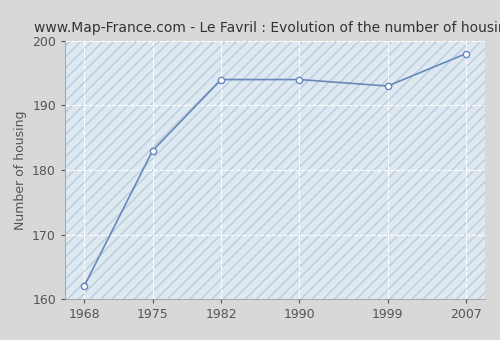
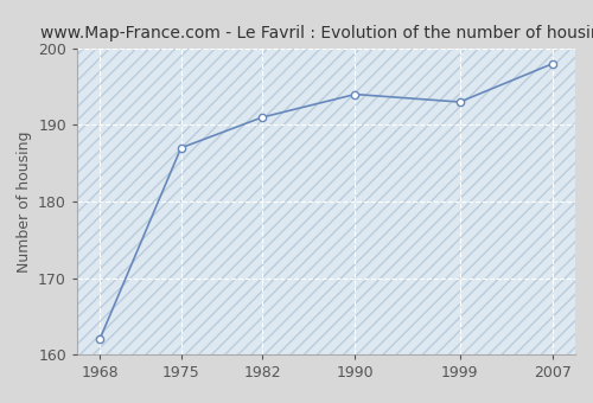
1975: 183 -> 187
1982: 194 -> 191
